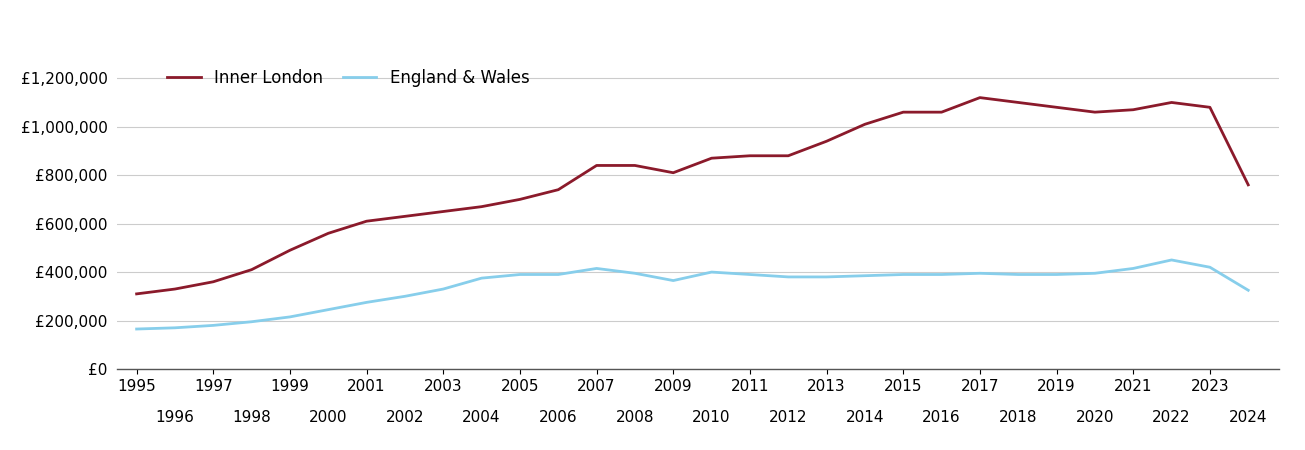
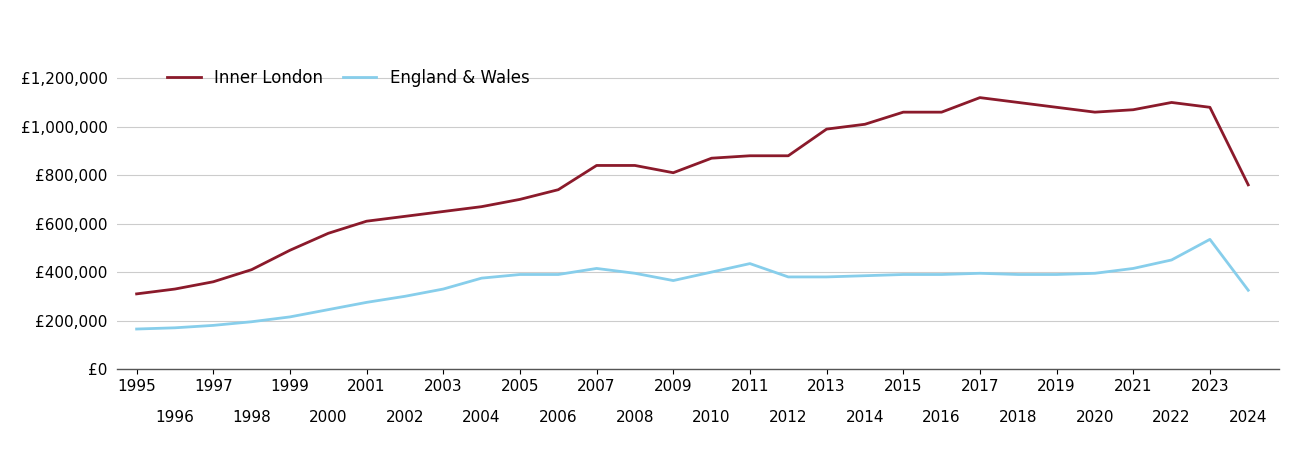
England & Wales/2011: £390,000 -> £435,000
Inner London/2013: £940,000 -> £990,000
England & Wales/2023: £420,000 -> £535,000
